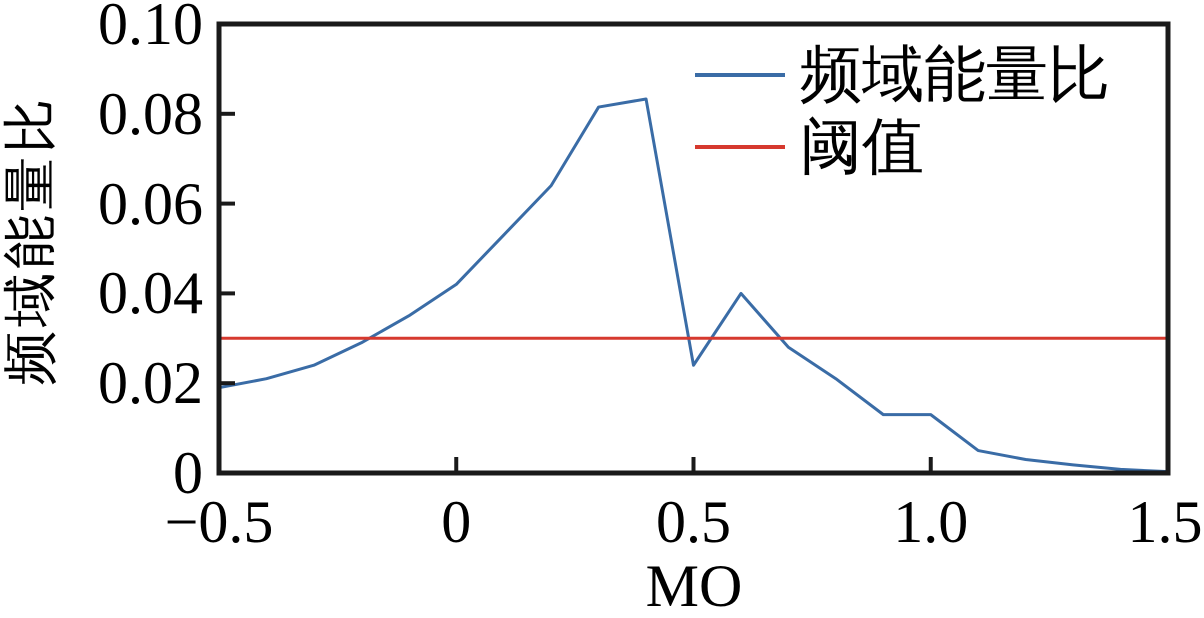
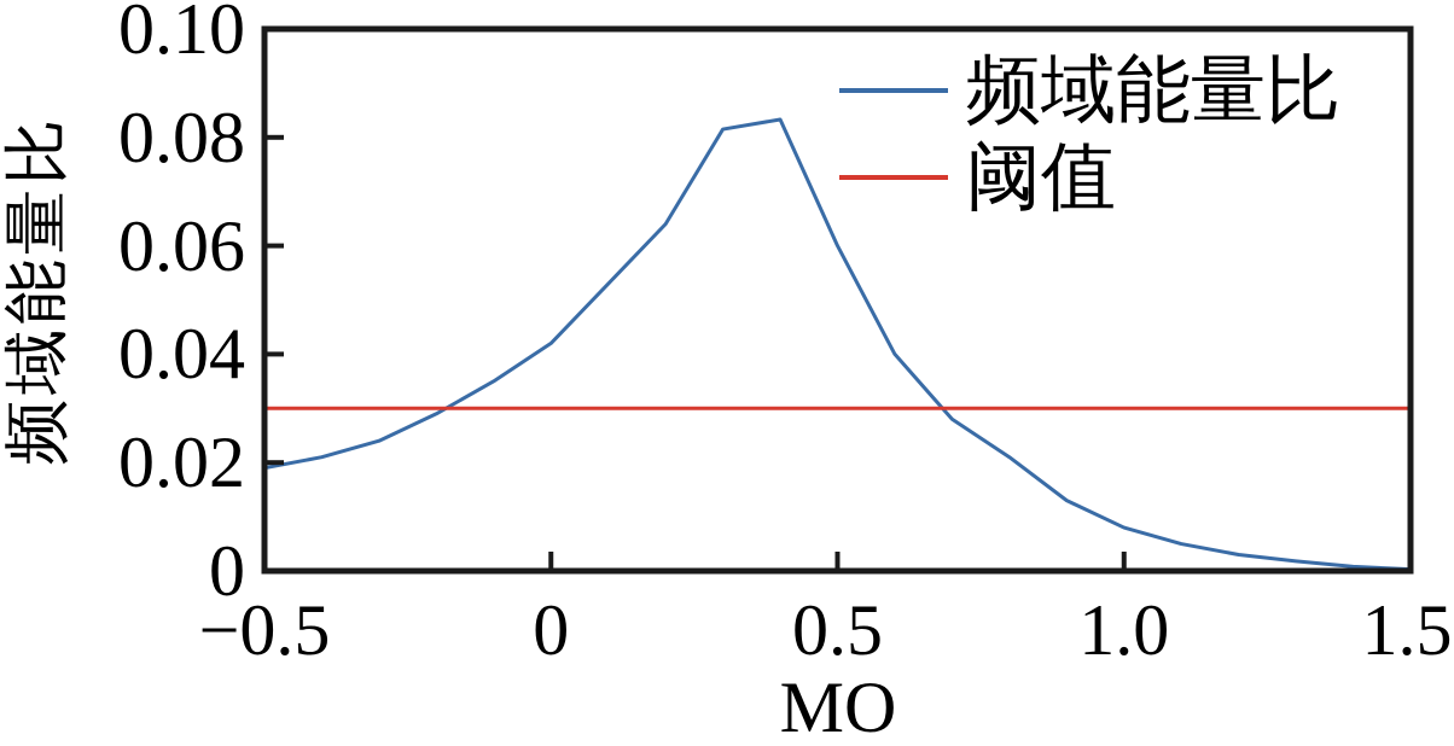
0.5: 0.024 -> 0.060
1.0: 0.013 -> 0.008
